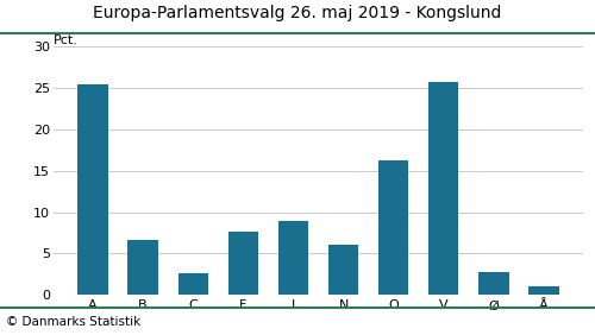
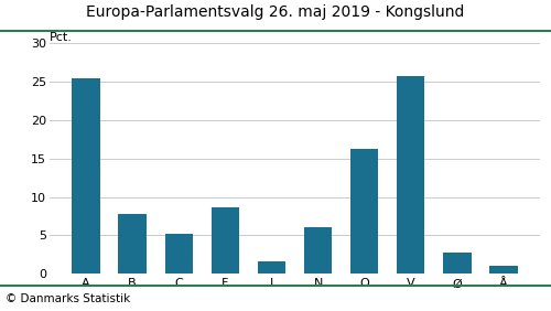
B: 6.6 -> 7.8
C: 2.6 -> 5.2
F: 7.6 -> 8.6
I: 9.0 -> 1.6
